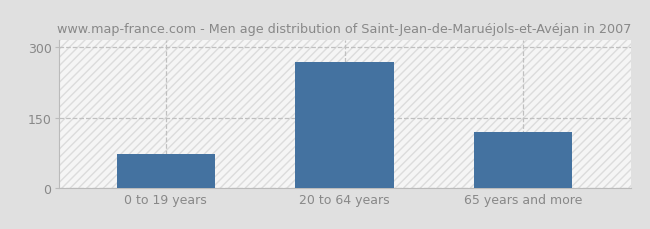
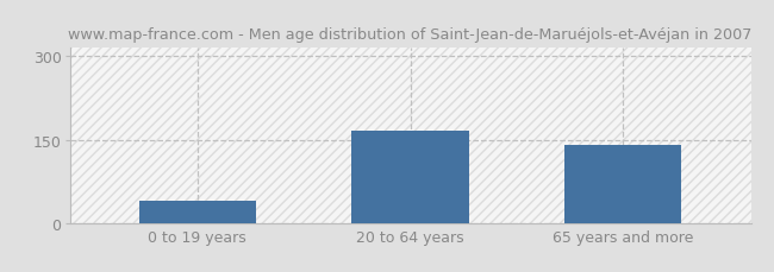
0 to 19 years: 72 -> 40
20 to 64 years: 268 -> 165
65 years and more: 118 -> 140
